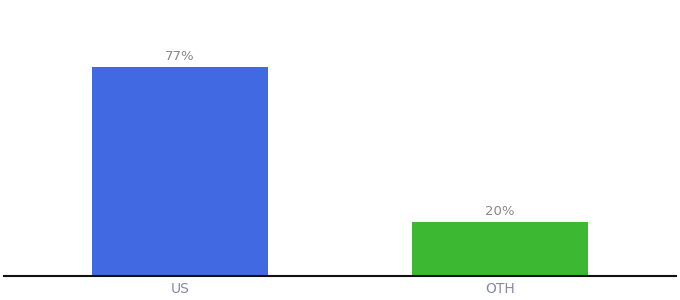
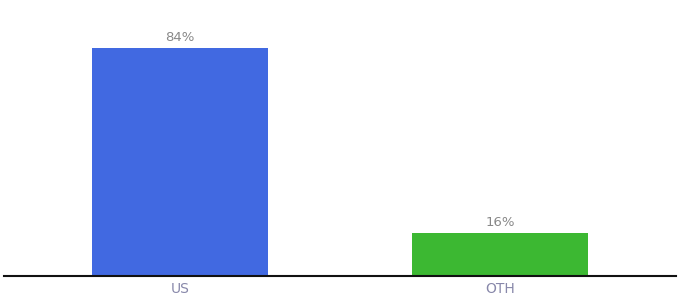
US: 77% -> 84%
OTH: 20% -> 16%
